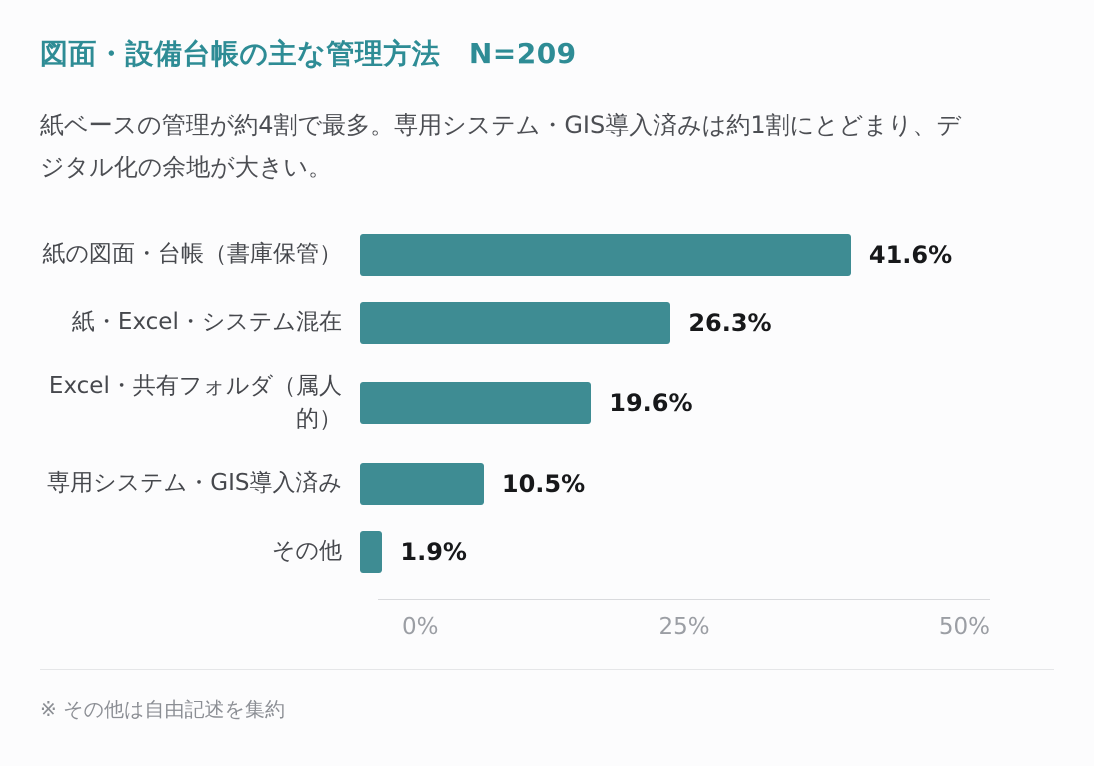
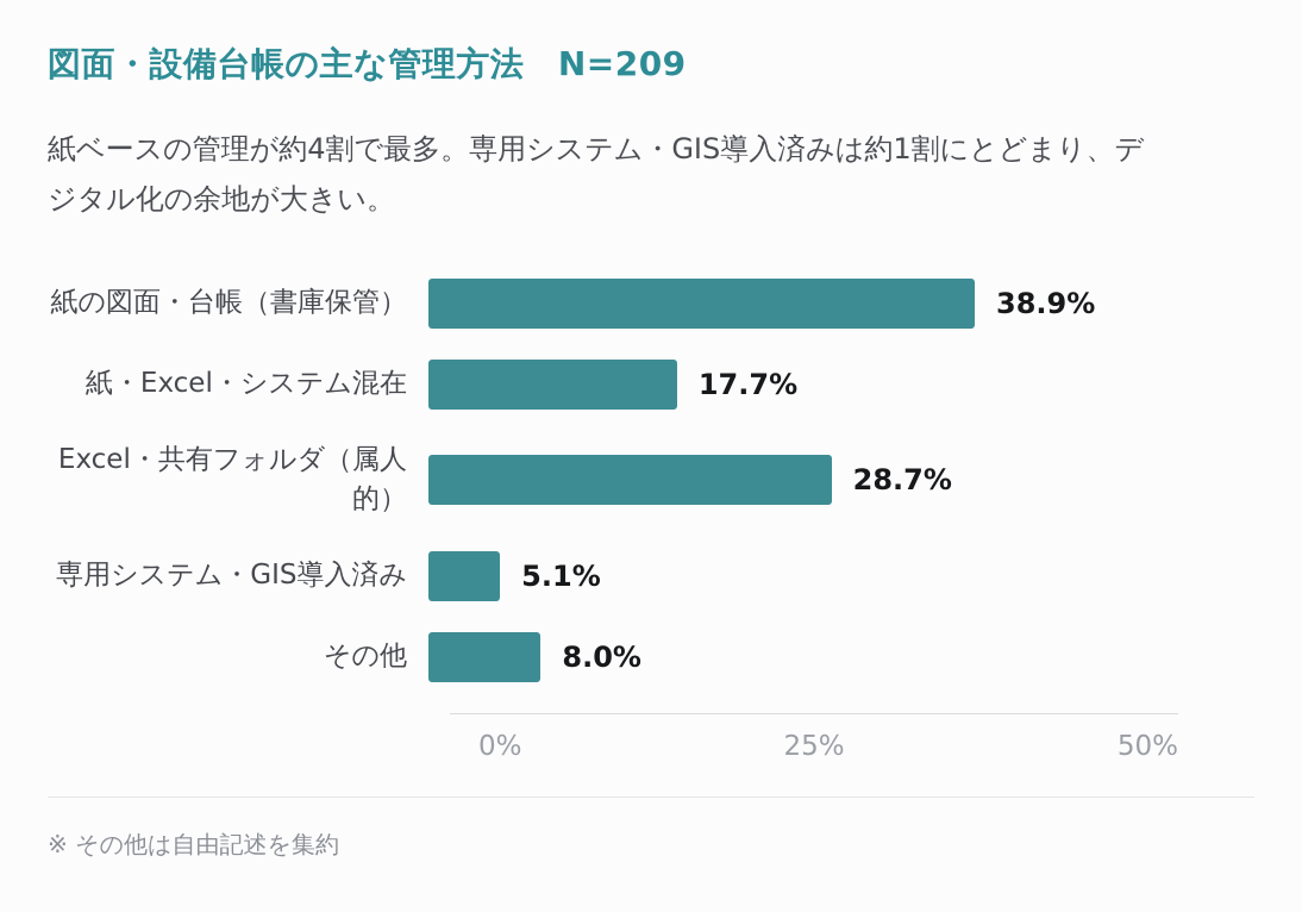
紙の図面・台帳（書庫保管）: 41.6% -> 38.9%
紙・Excel・システム混在: 26.3% -> 17.7%
Excel・共有フォルダ（属人的）: 19.6% -> 28.7%
専用システム・GIS導入済み: 10.5% -> 5.1%
その他: 1.9% -> 8.0%
